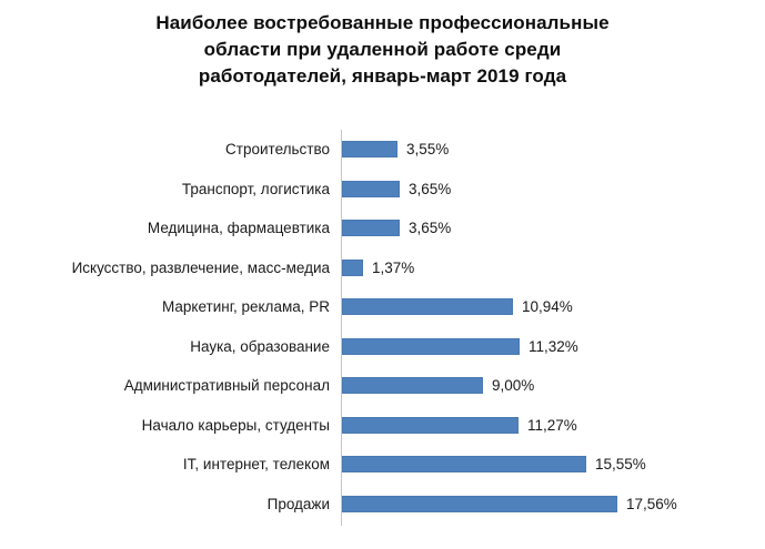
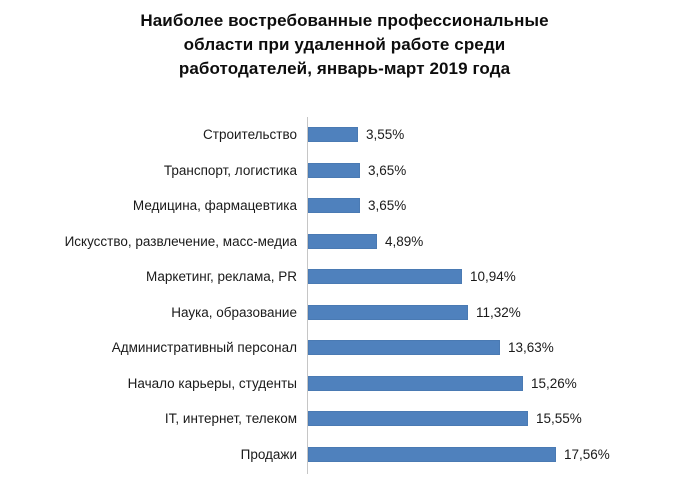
Искусство, развлечение, масс-медиа: 1,37% -> 4,89%
Административный персонал: 9,00% -> 13,63%
Начало карьеры, студенты: 11,27% -> 15,26%
